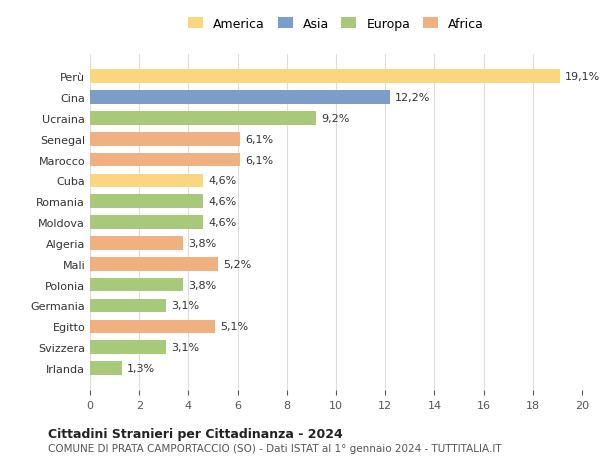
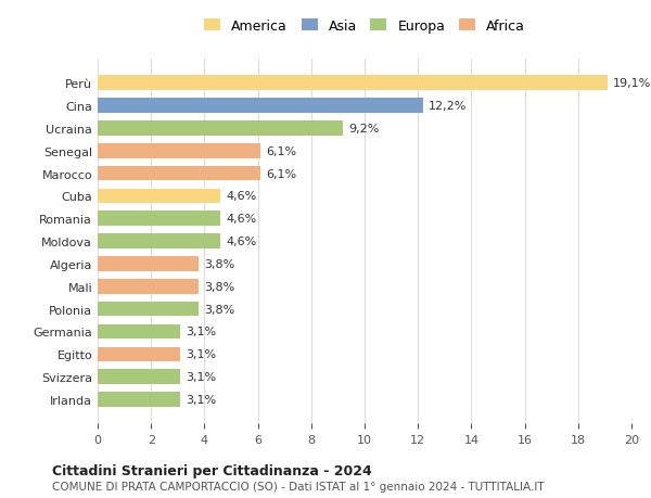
Mali: 5,2% -> 3,8%
Egitto: 5,1% -> 3,1%
Irlanda: 1,3% -> 3,1%
